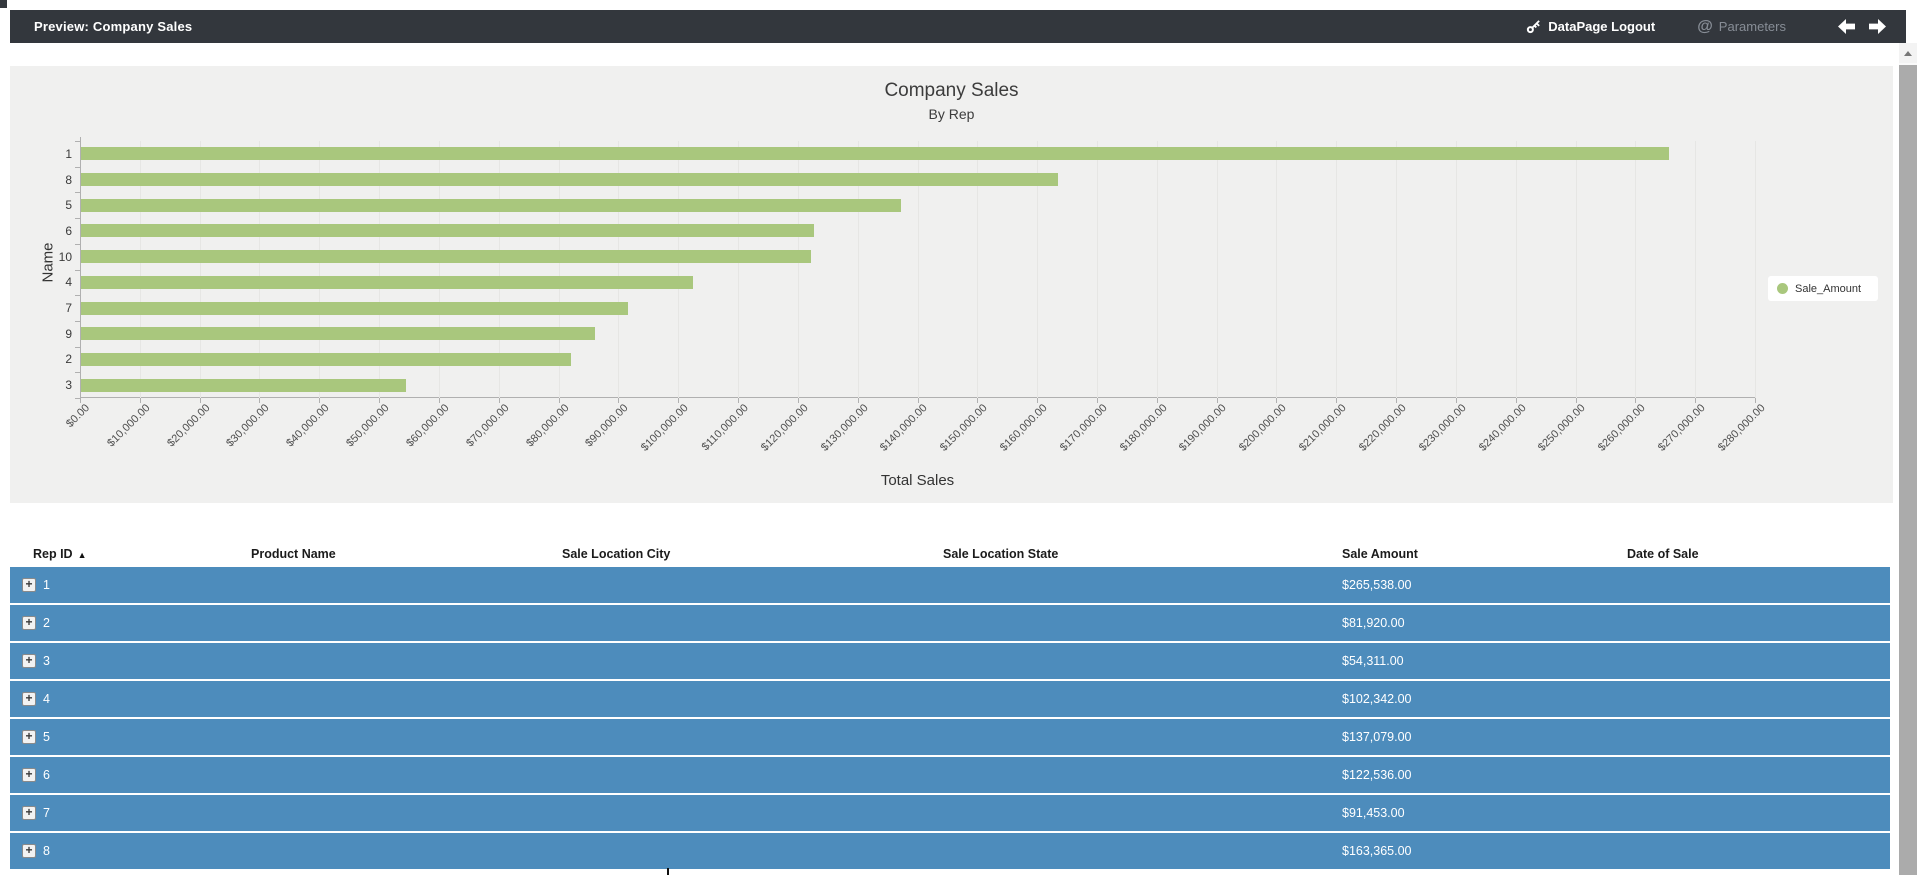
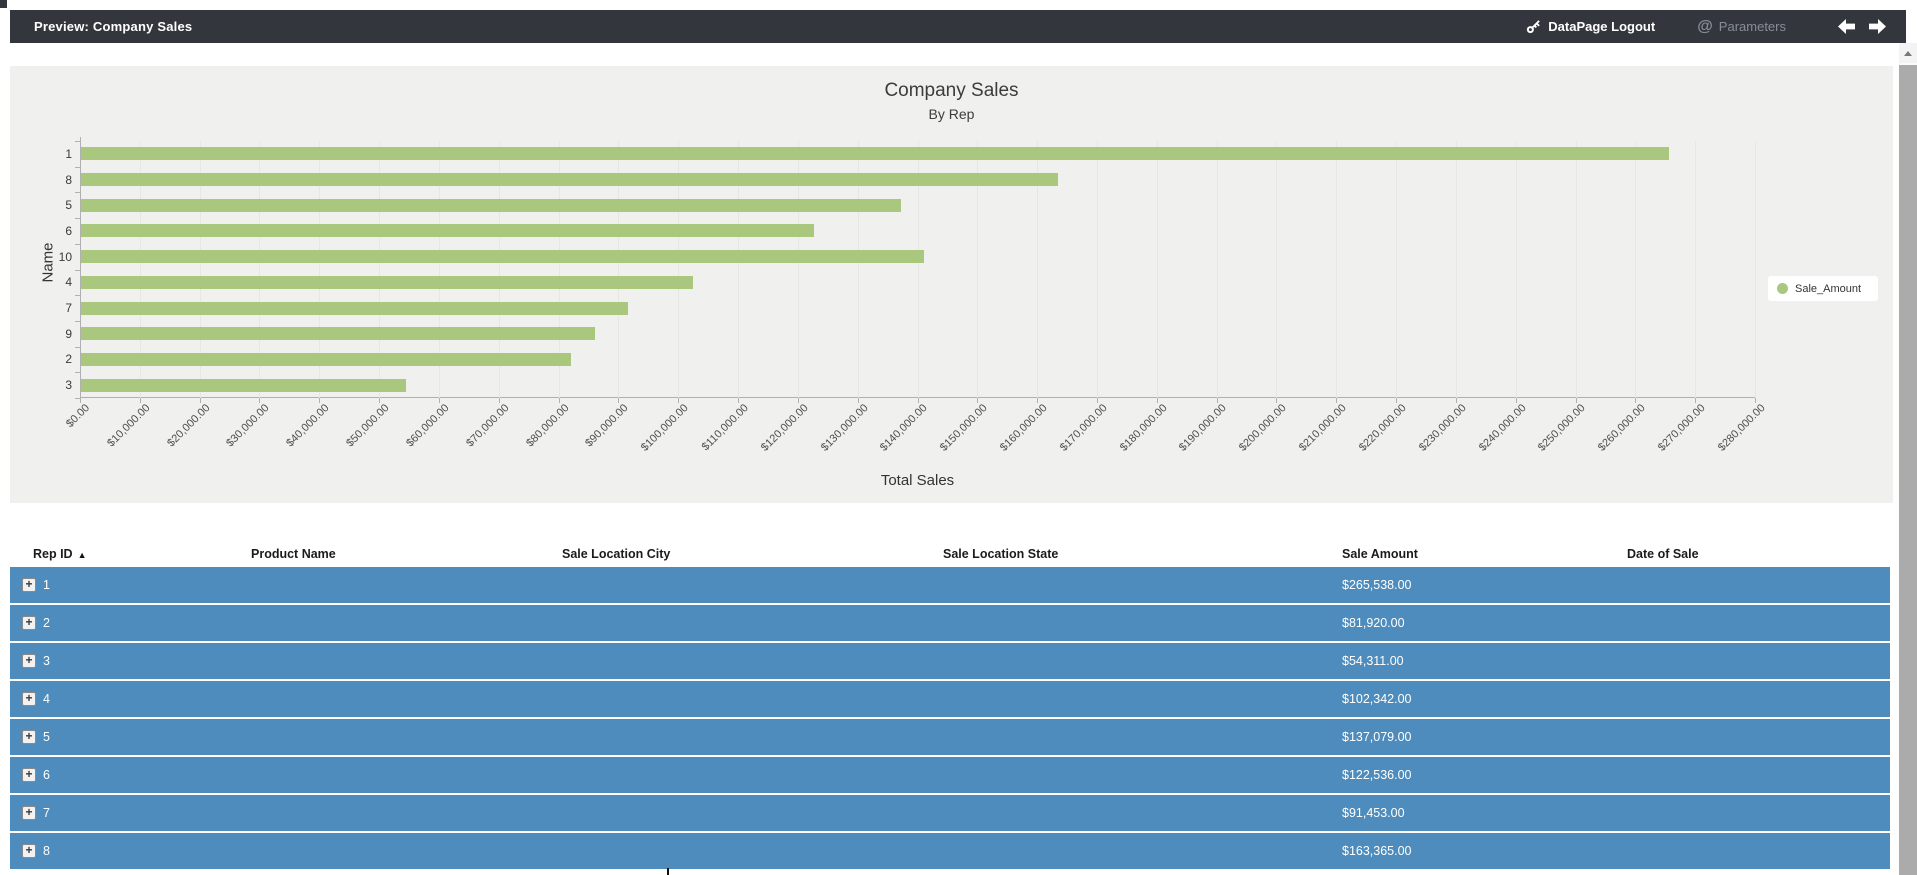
10: $122000 -> $141000
